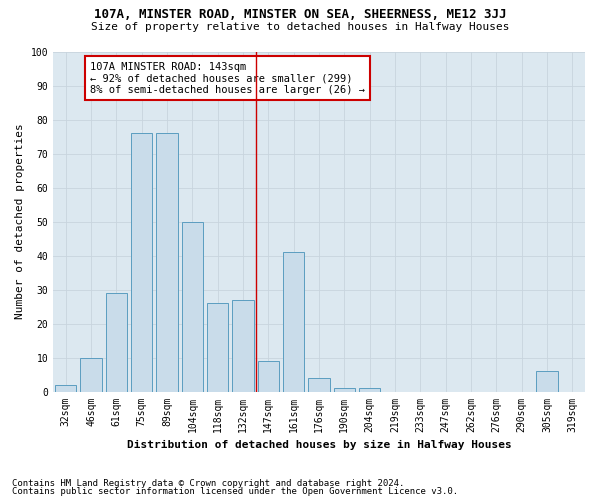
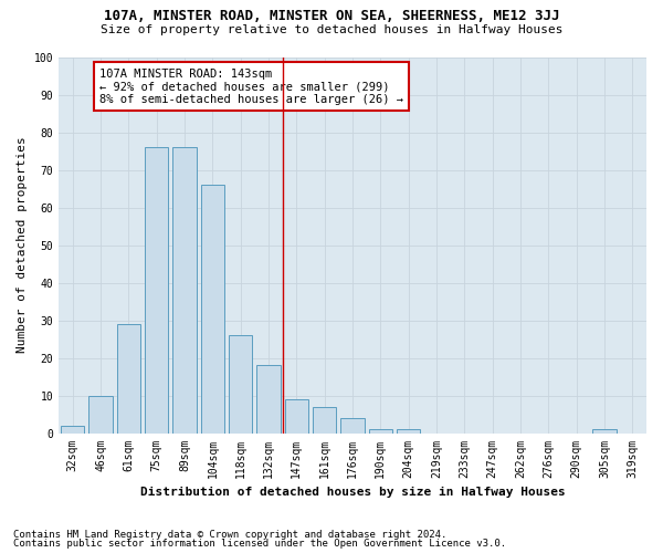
104sqm: 50 -> 66
132sqm: 27 -> 18
161sqm: 41 -> 7
305sqm: 6 -> 1
